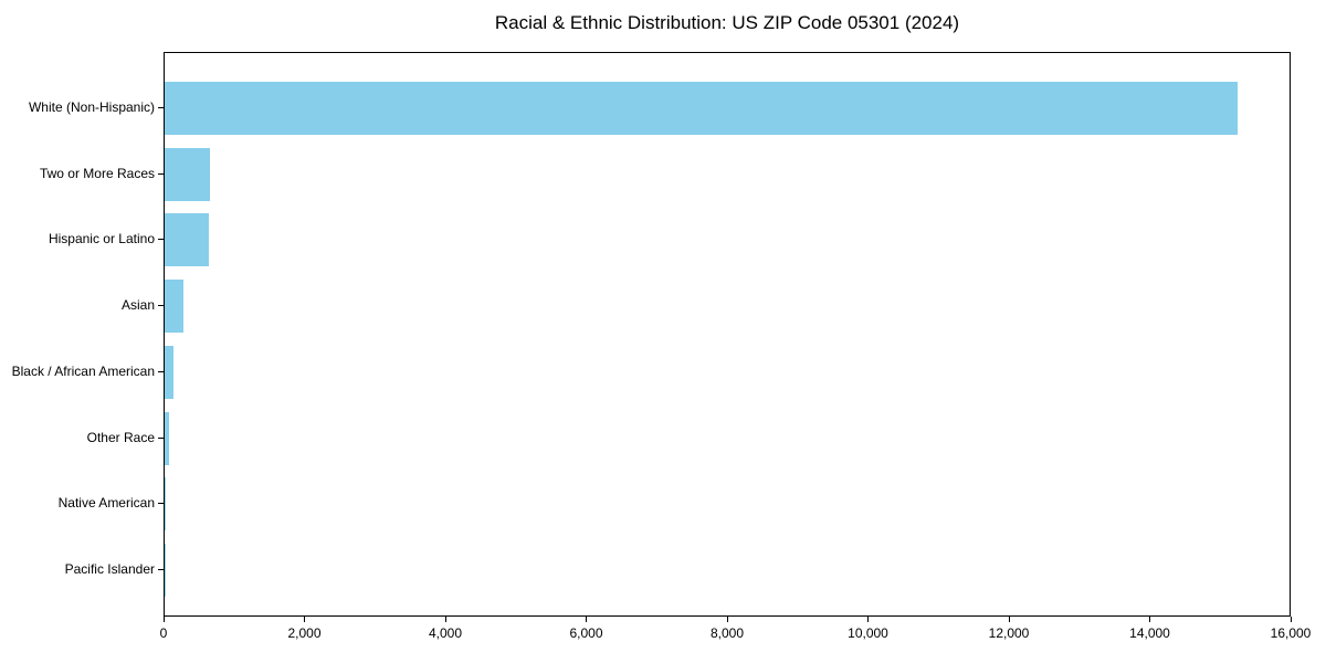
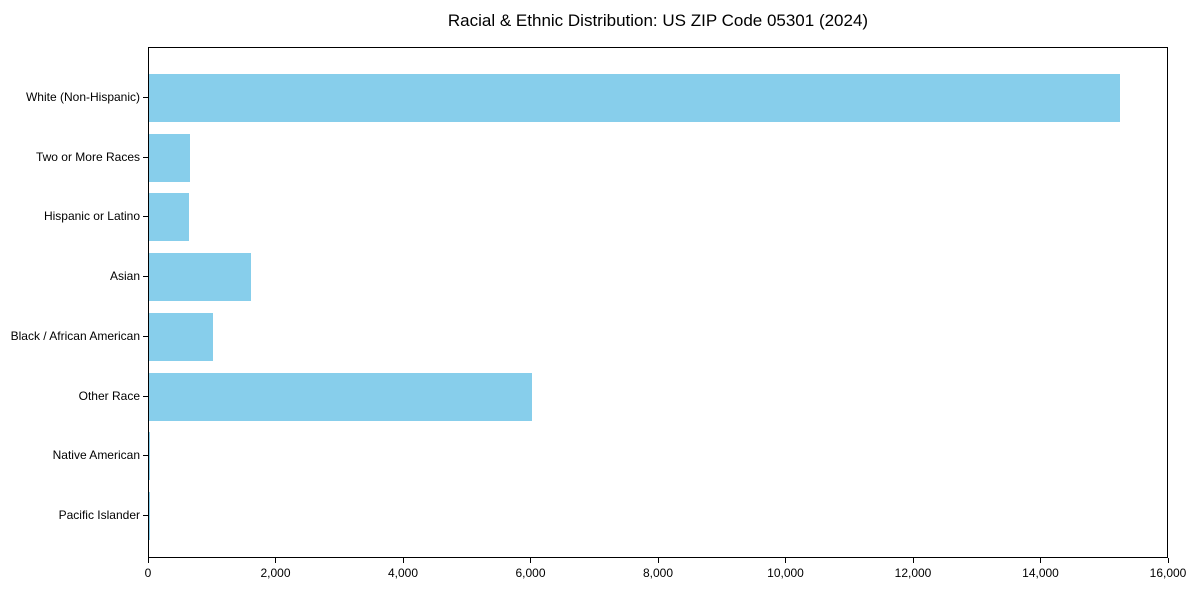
Asian: 300 -> 1600
Black / African American: 100 -> 1000
Other Race: 100 -> 6000
